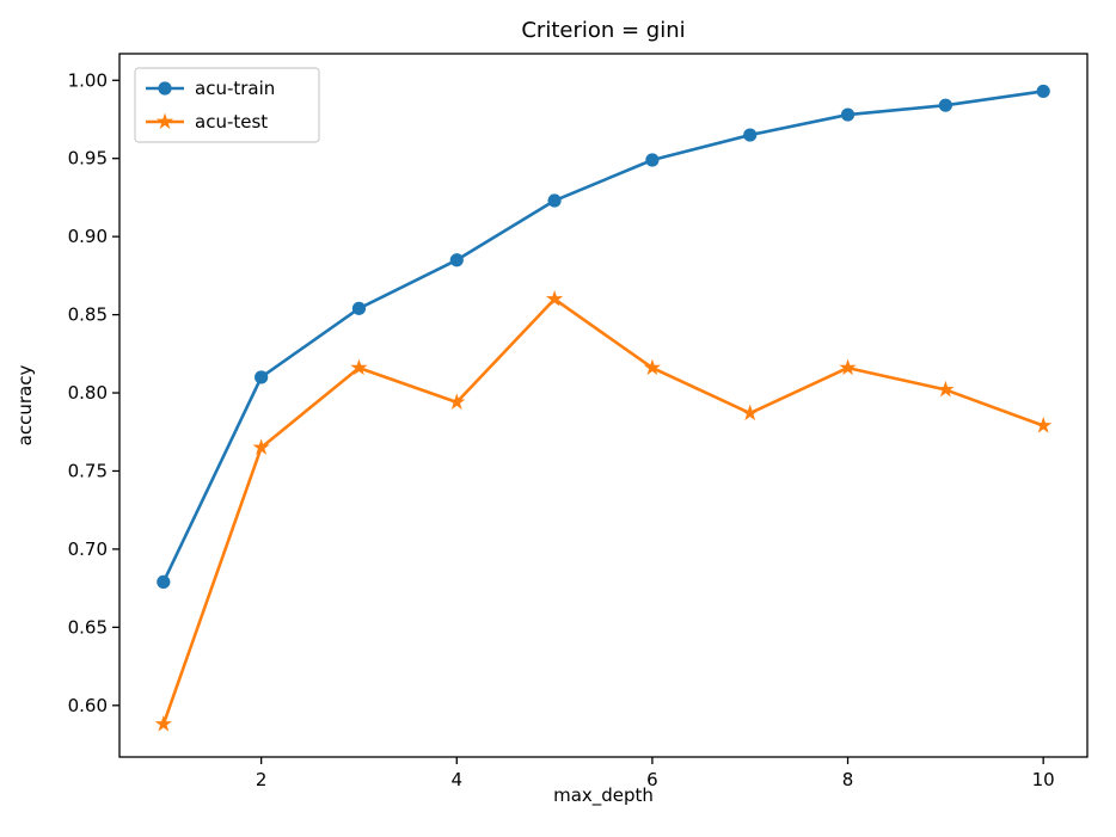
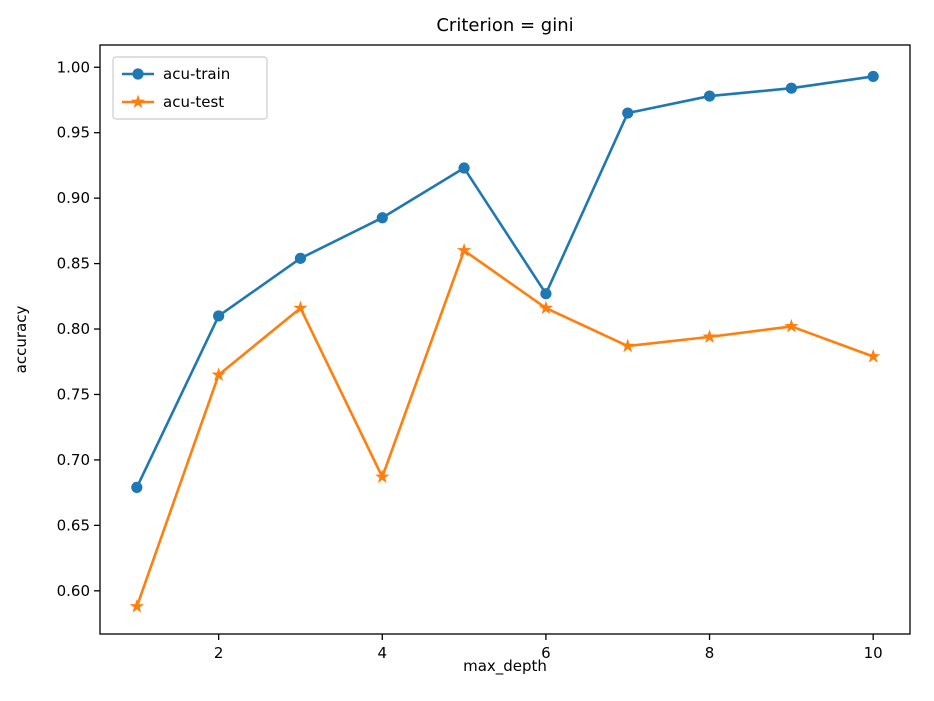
acu-test/4: 0.794 -> 0.687
acu-train/6: 0.949 -> 0.827
acu-test/8: 0.816 -> 0.794
